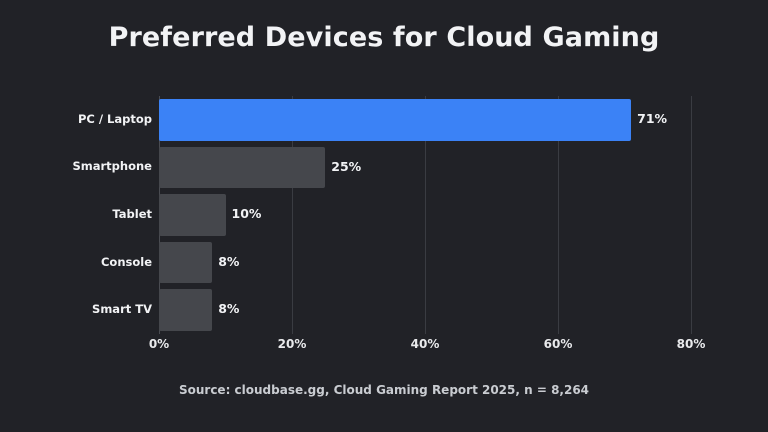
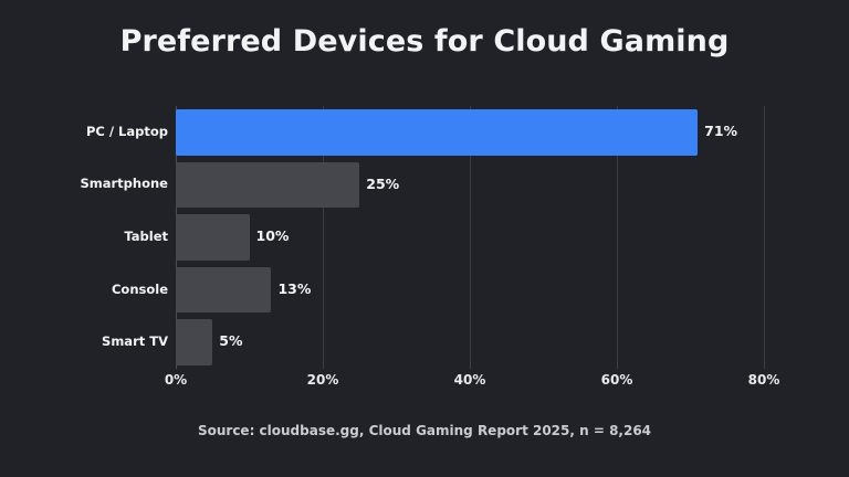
Console: 8% -> 13%
Smart TV: 8% -> 5%
